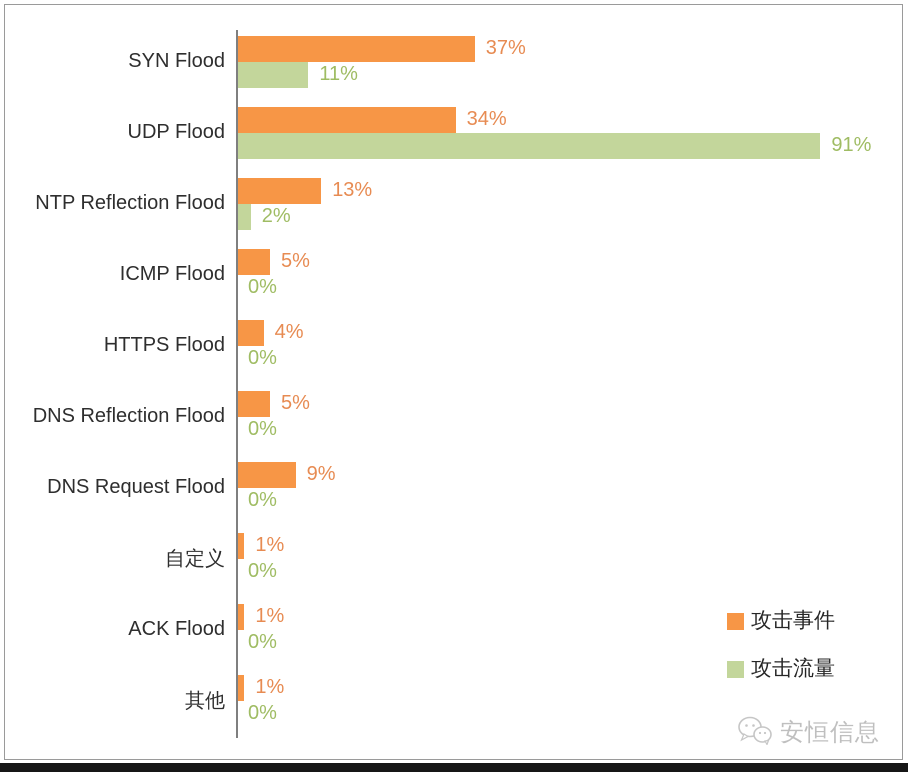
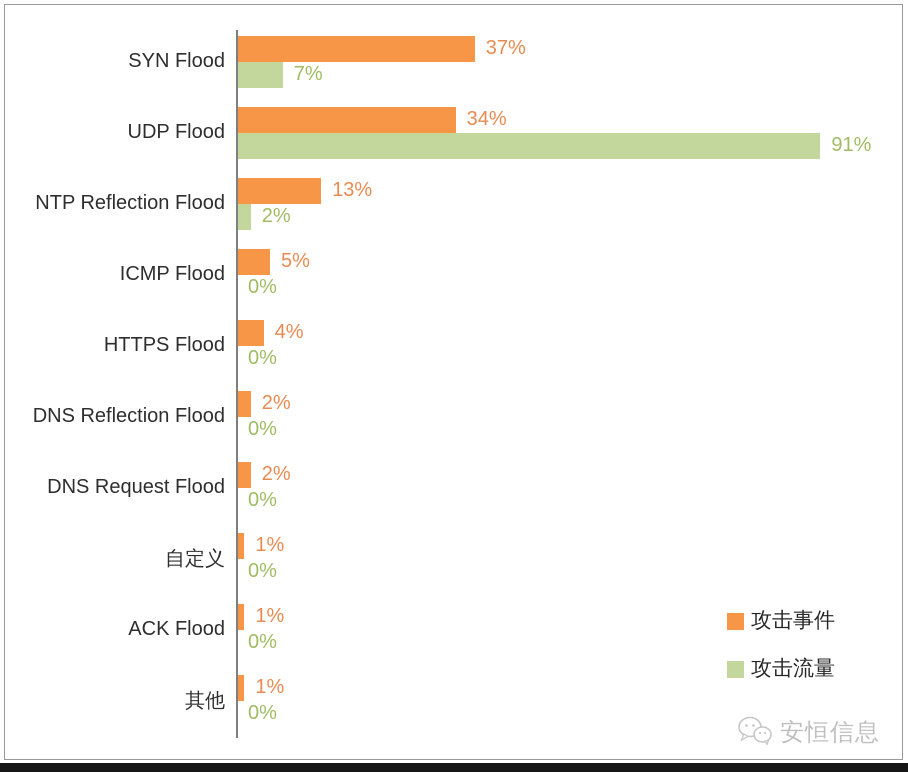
攻击流量/SYN Flood: 11% -> 7%
攻击事件/DNS Reflection Flood: 5% -> 2%
攻击事件/DNS Request Flood: 9% -> 2%
